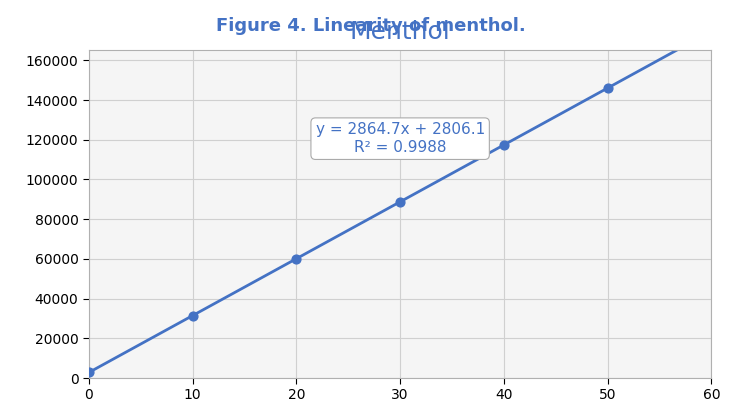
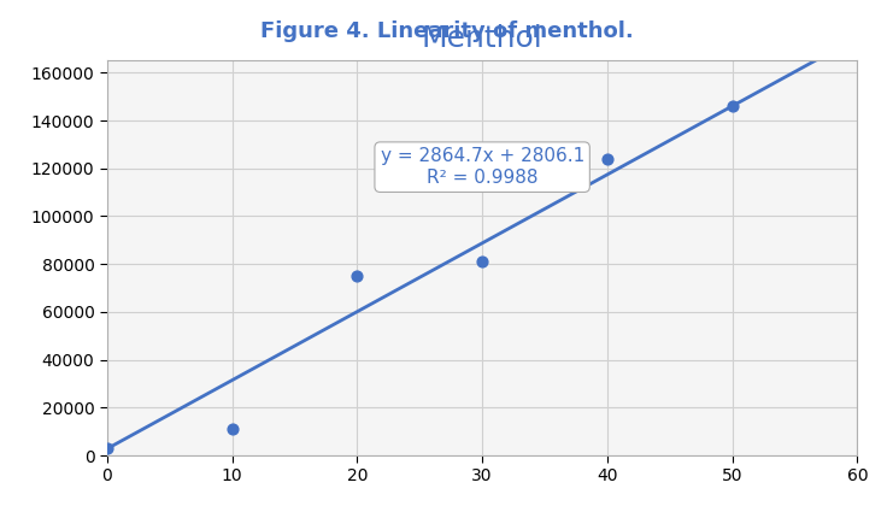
10: 31000 -> 11000
20: 60000 -> 75000
30: 89000 -> 81000
40: 117000 -> 124000
